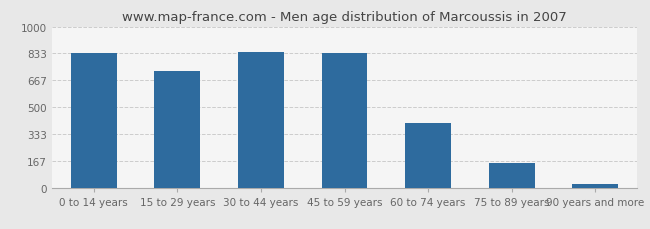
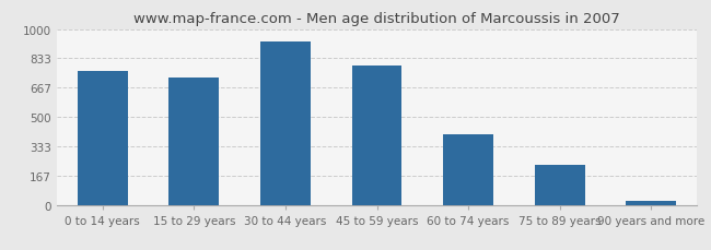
0 to 14 years: 840 -> 760
30 to 44 years: 840 -> 930
45 to 59 years: 840 -> 790
75 to 89 years: 160 -> 230
